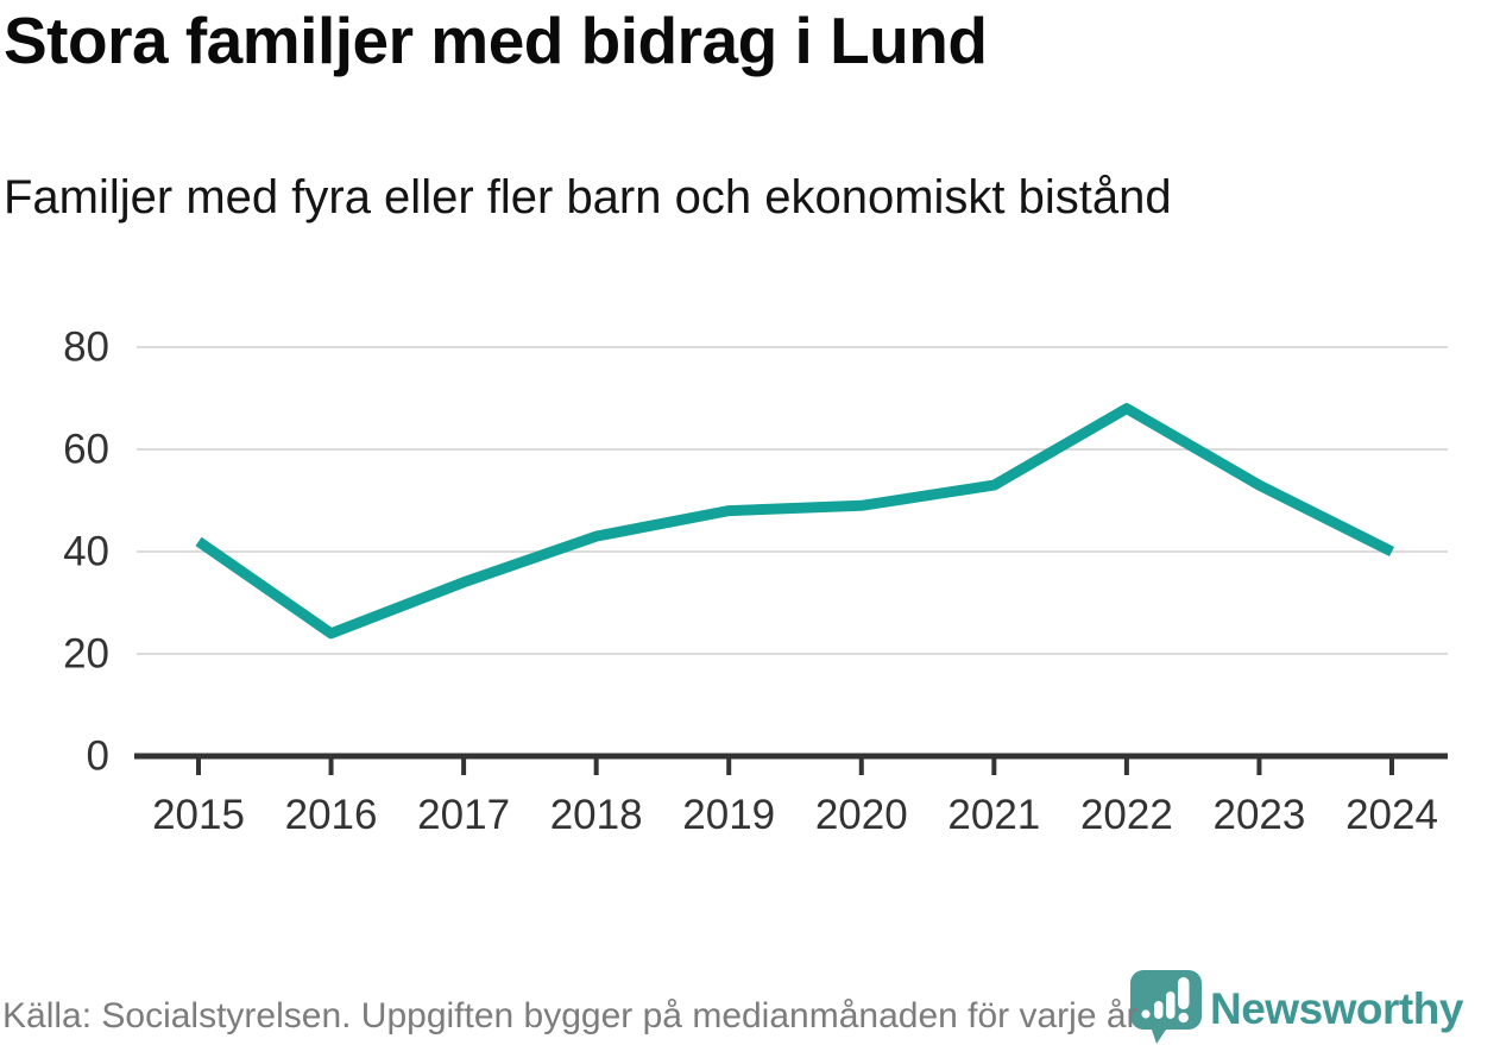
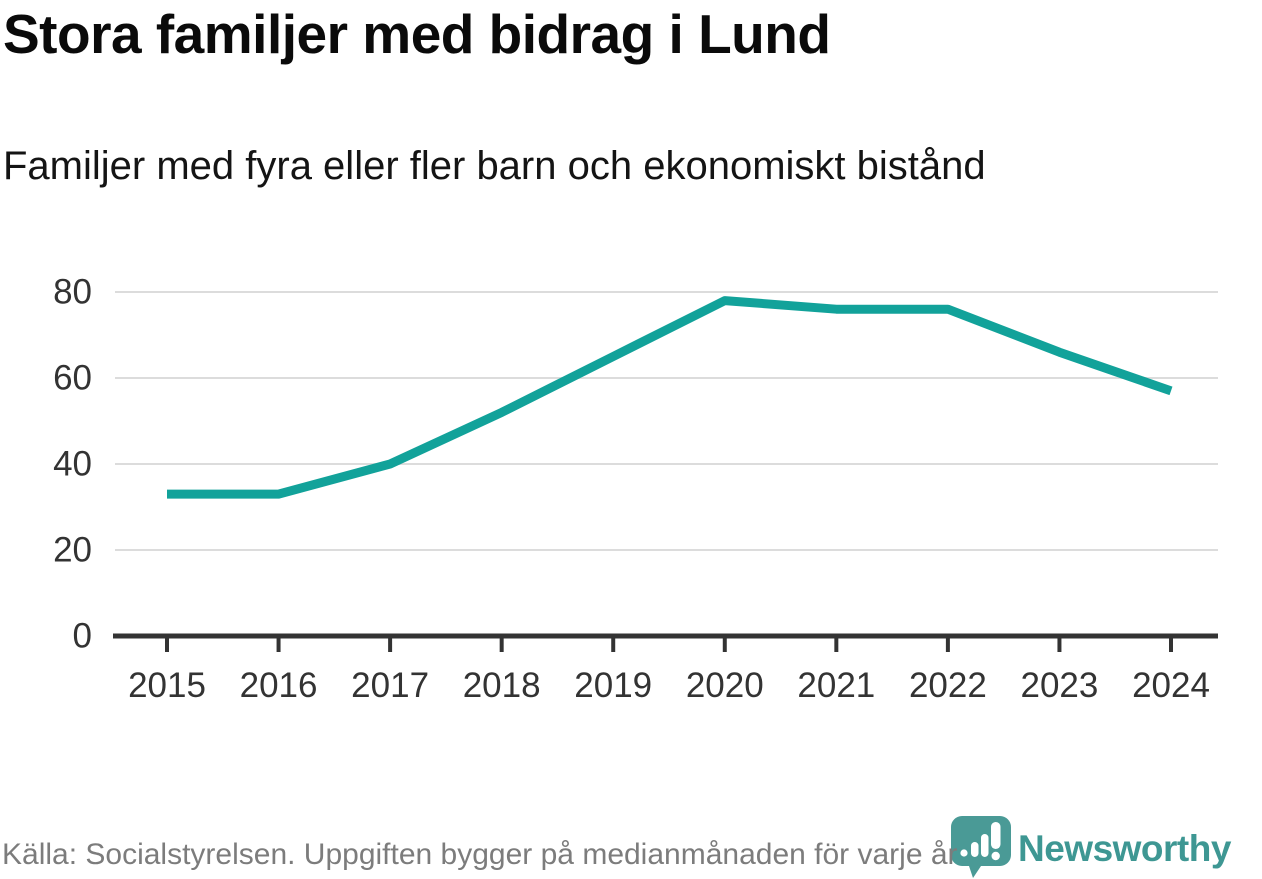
2015: 42 -> 33
2016: 24 -> 33
2017: 34 -> 40
2018: 43 -> 52
2019: 48 -> 65
2020: 49 -> 78
2021: 53 -> 76
2022: 68 -> 76
2023: 53 -> 66
2024: 40 -> 57
